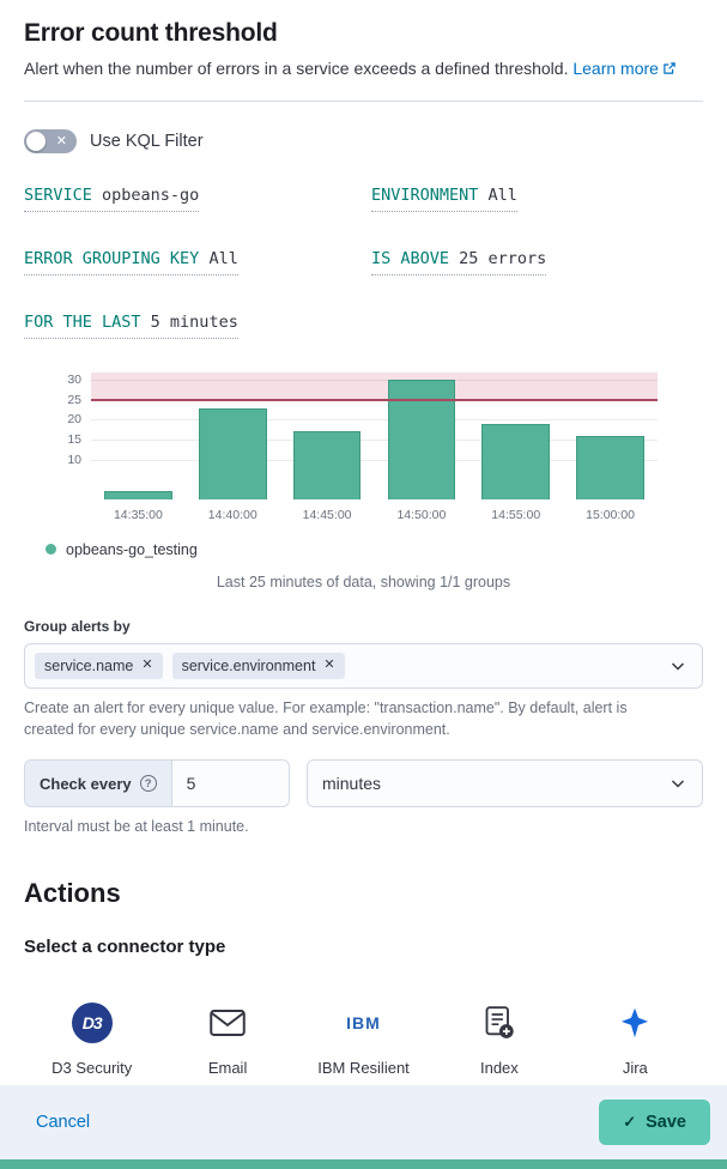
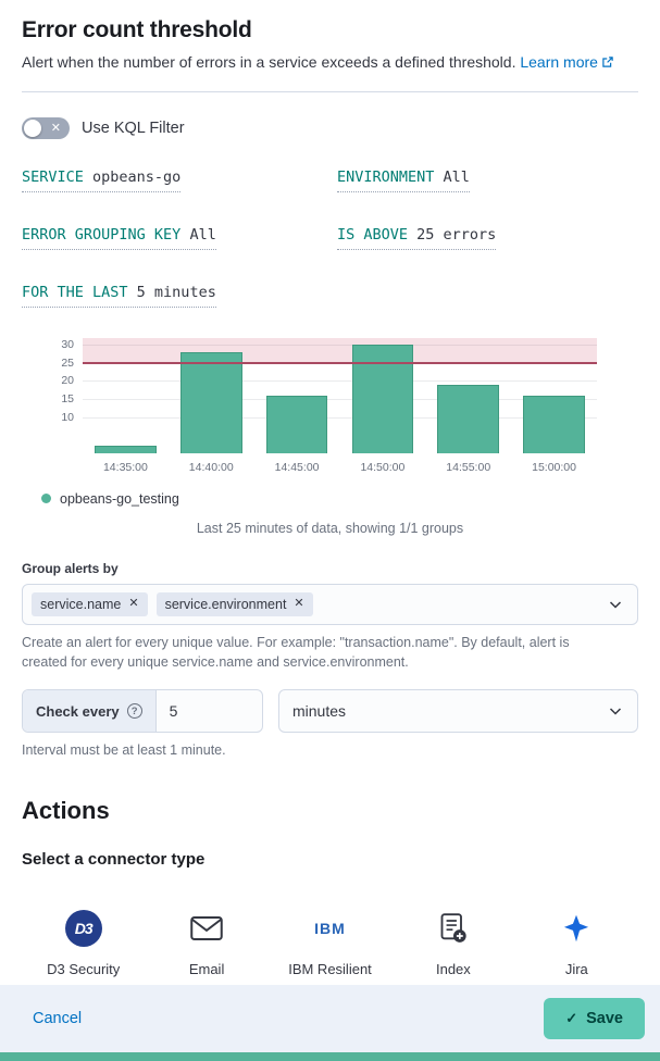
14:40:00: 23 -> 28
14:45:00: 17 -> 16
